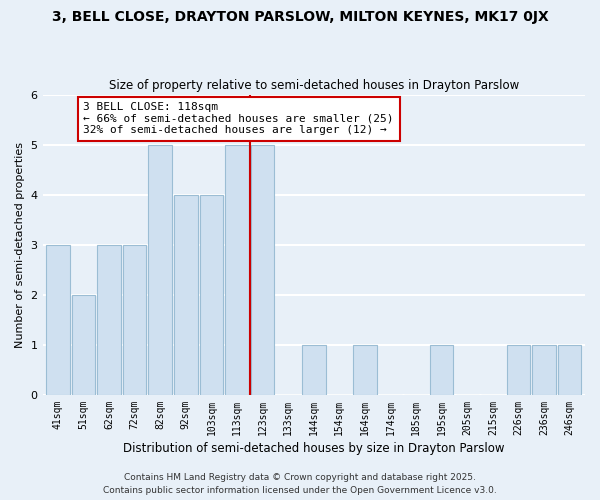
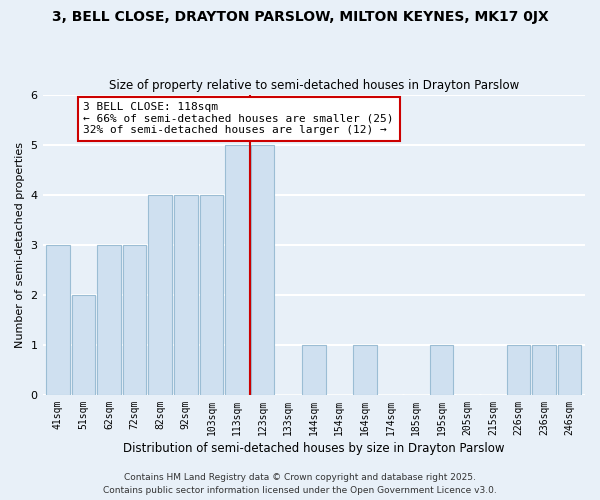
82sqm: 5 -> 4
